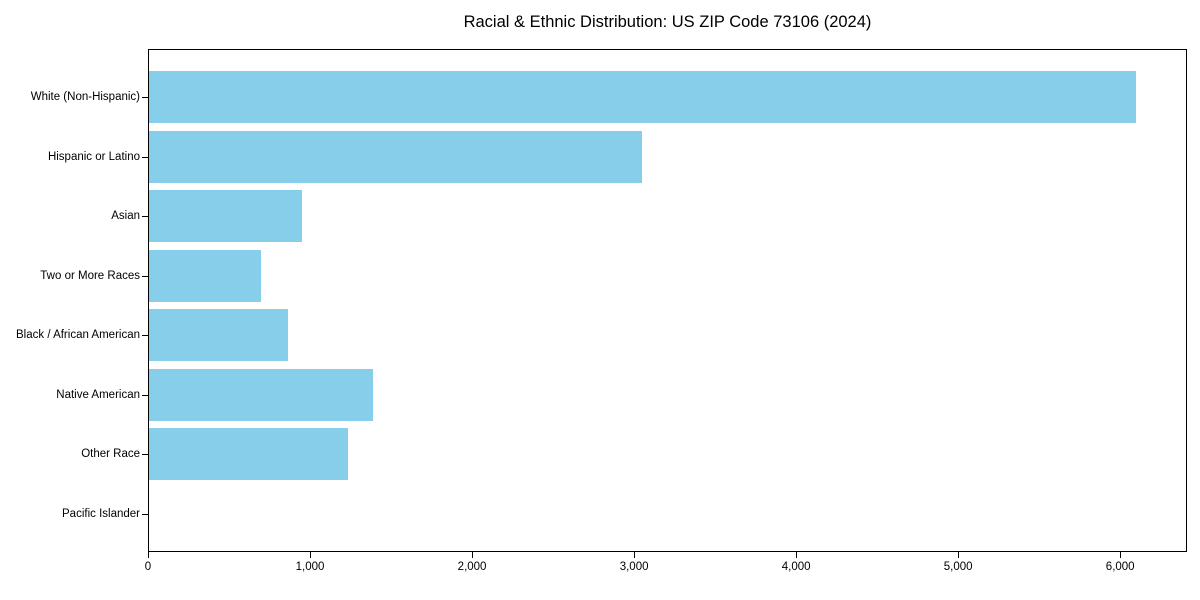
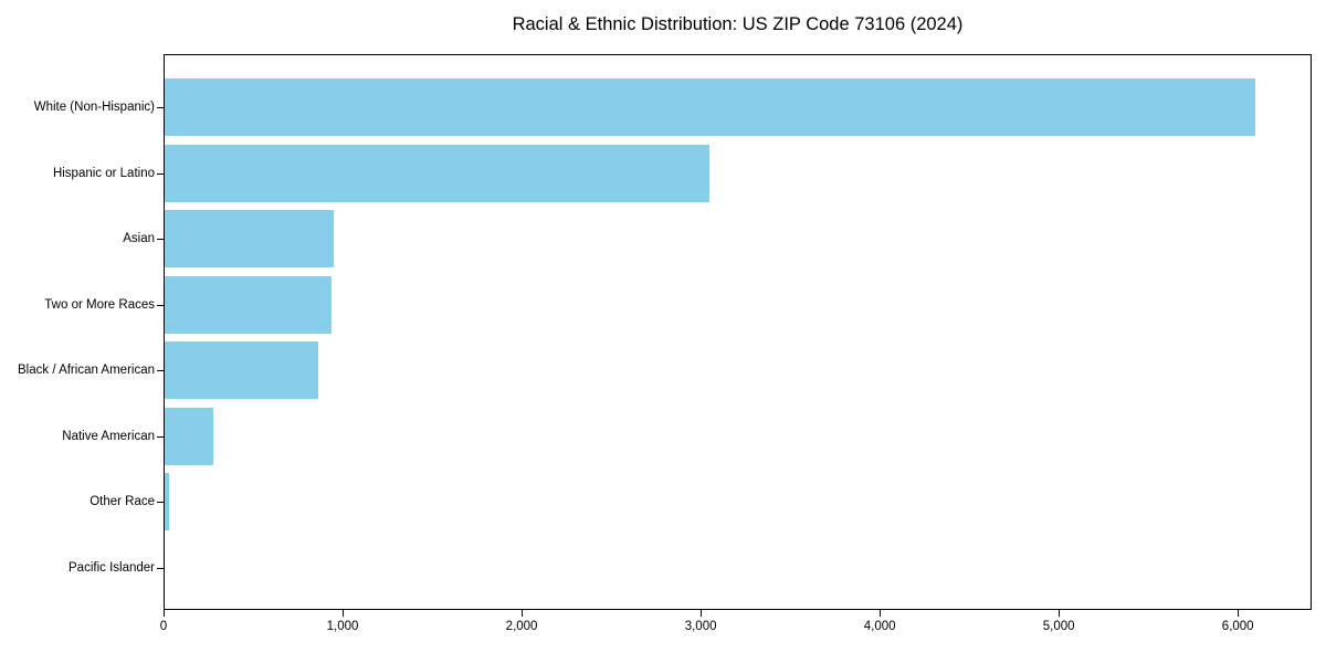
Two or More Races: 690 -> 930
Native American: 1380 -> 270
Other Race: 1230 -> 20
